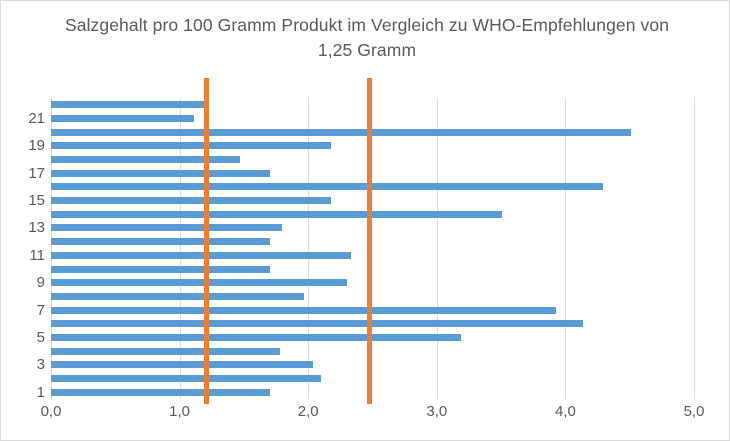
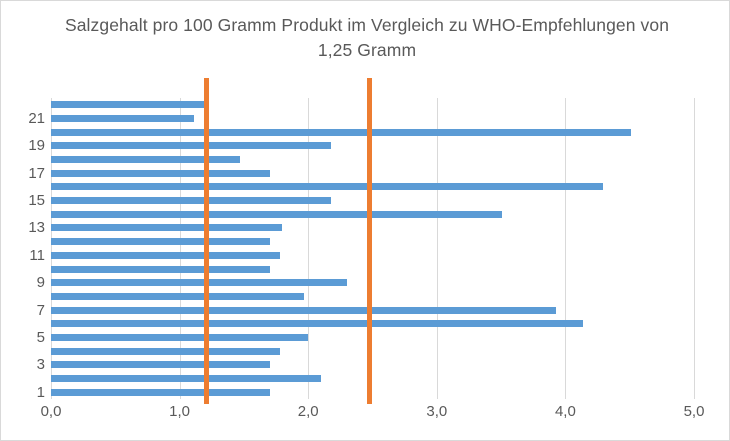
3: 2,04 -> 1,70
5: 3,19 -> 2,00
11: 2,33 -> 1,78
